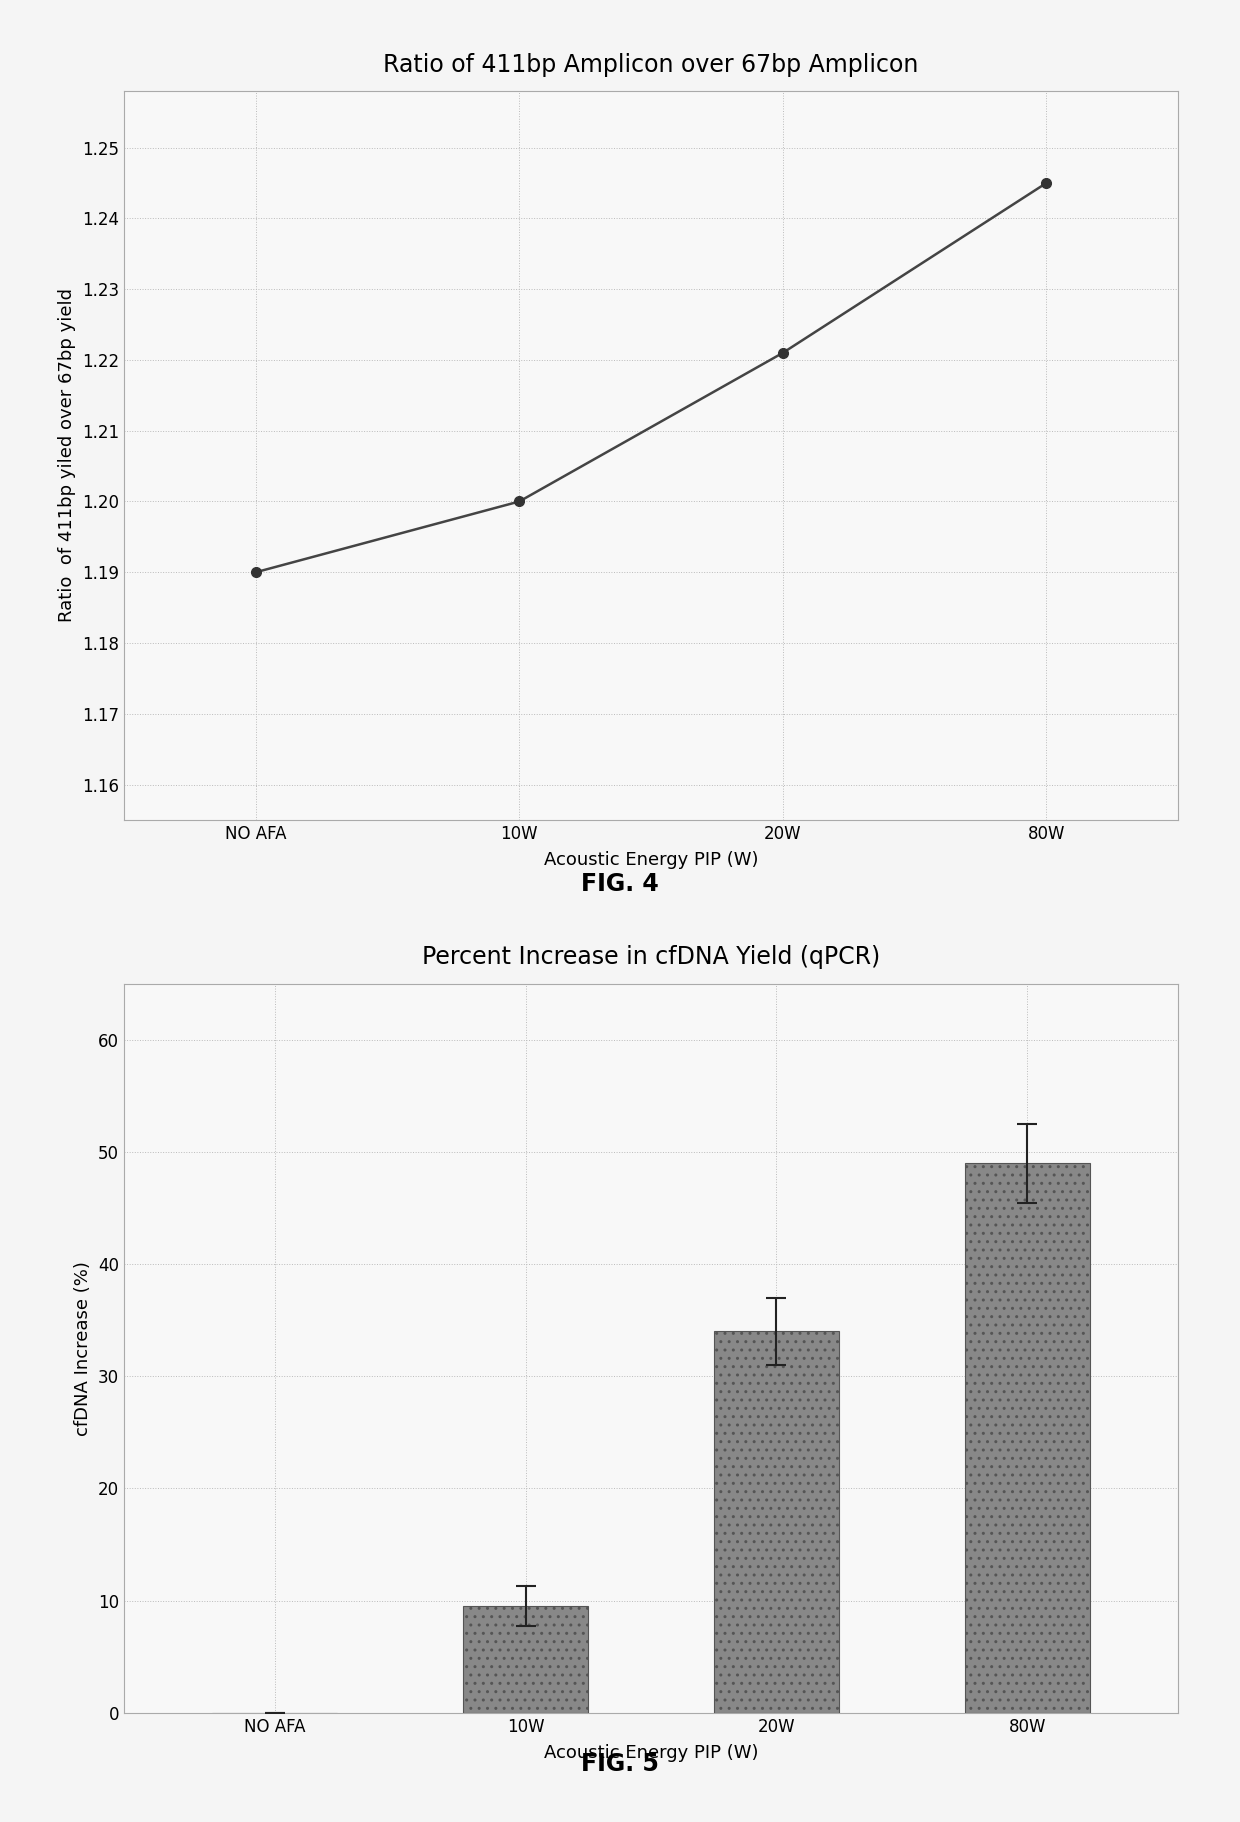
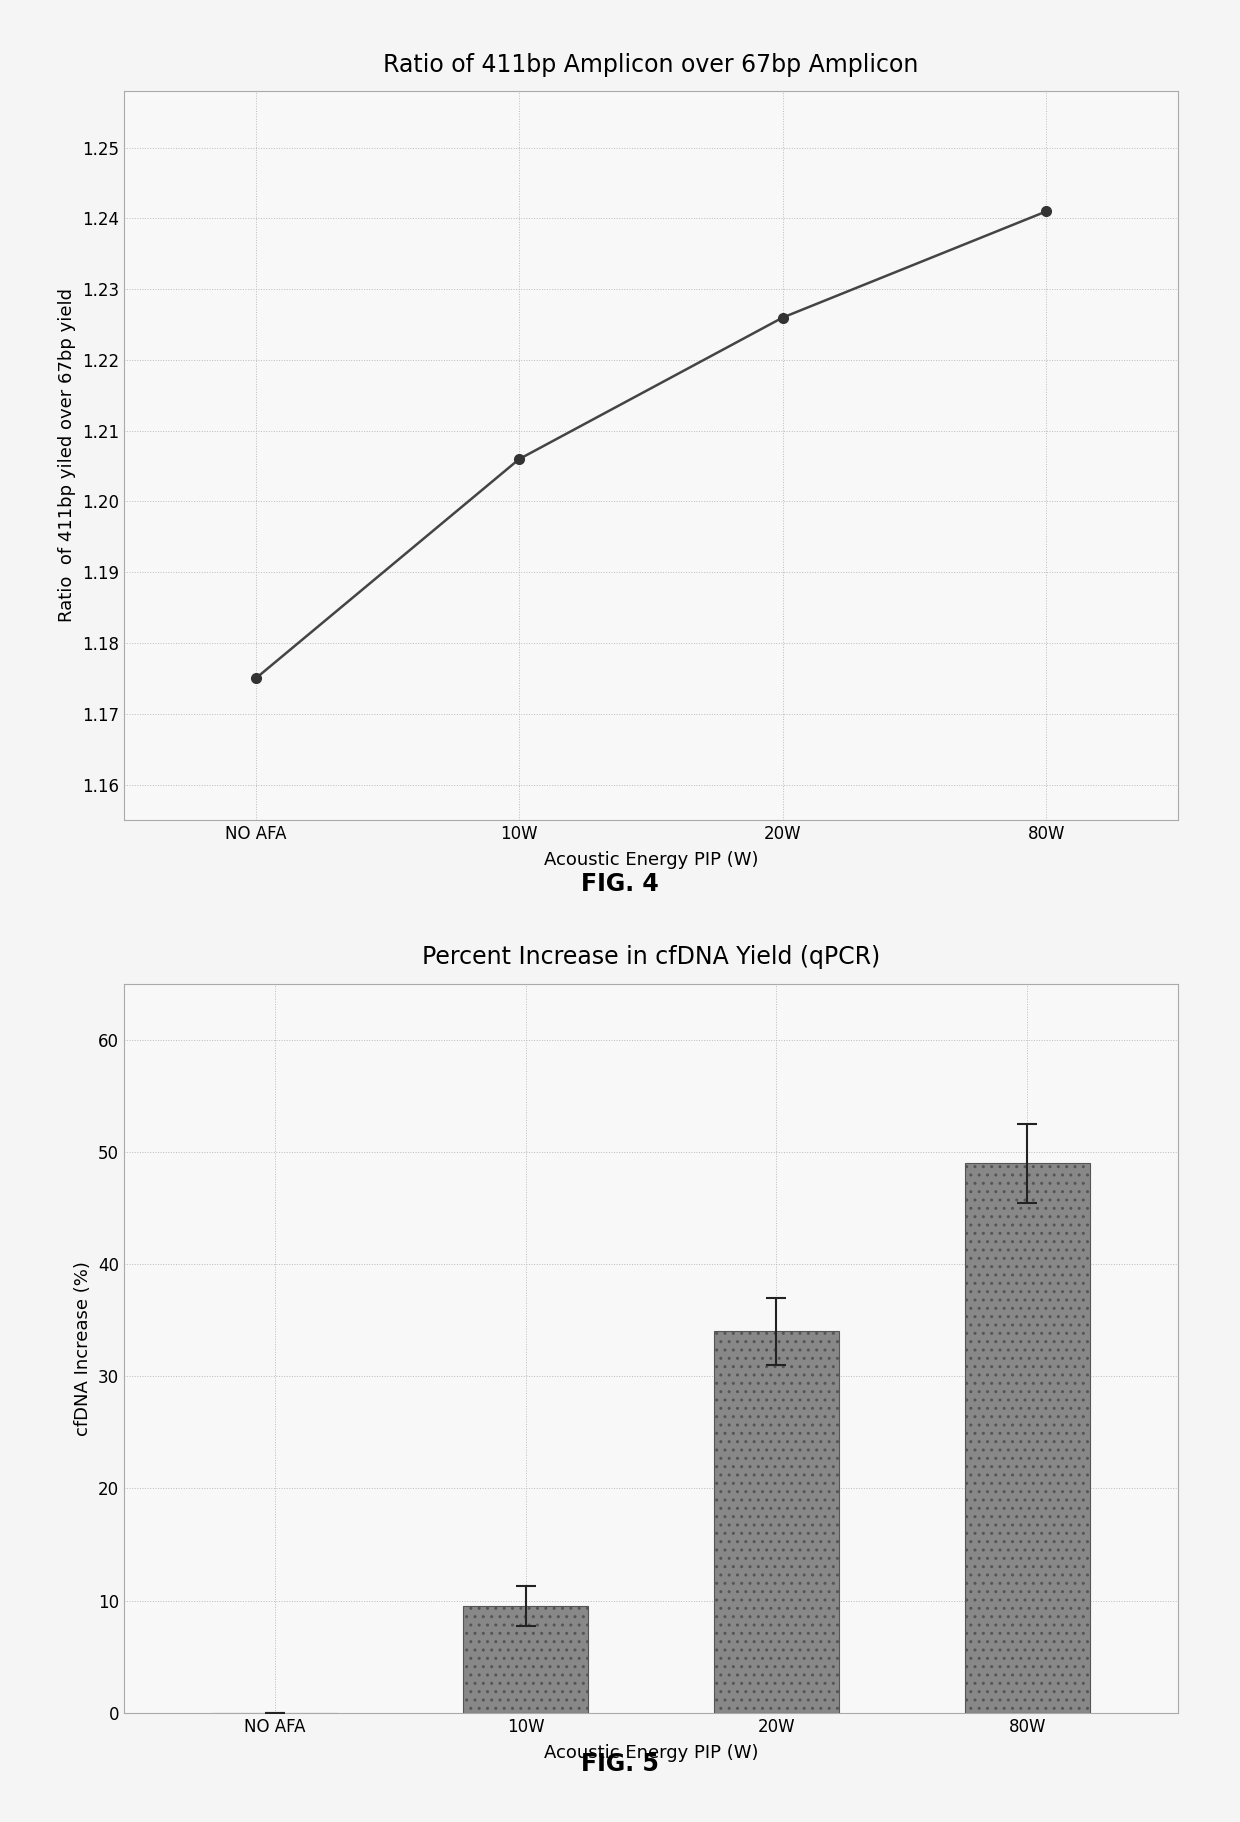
Ratio of 411bp Amplicon over 67bp Amplicon/NO AFA: 1.190 -> 1.175
Ratio of 411bp Amplicon over 67bp Amplicon/10W: 1.200 -> 1.206
Ratio of 411bp Amplicon over 67bp Amplicon/20W: 1.221 -> 1.226
Ratio of 411bp Amplicon over 67bp Amplicon/80W: 1.245 -> 1.241
